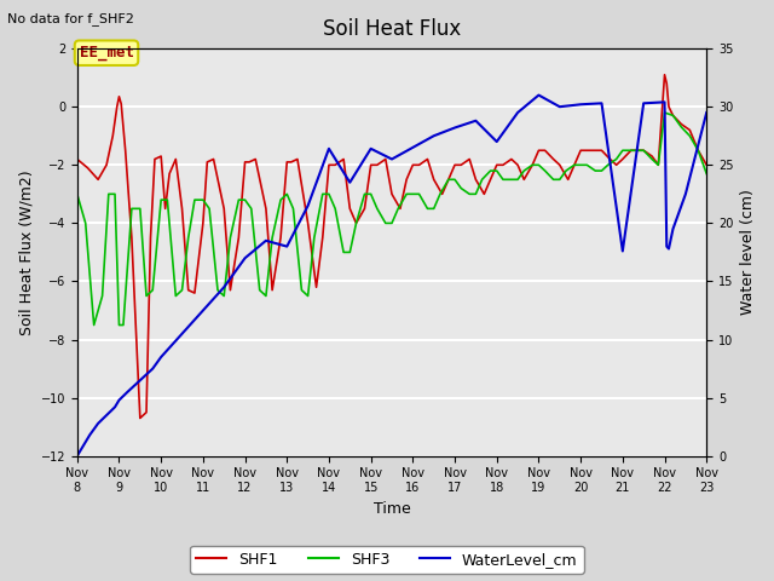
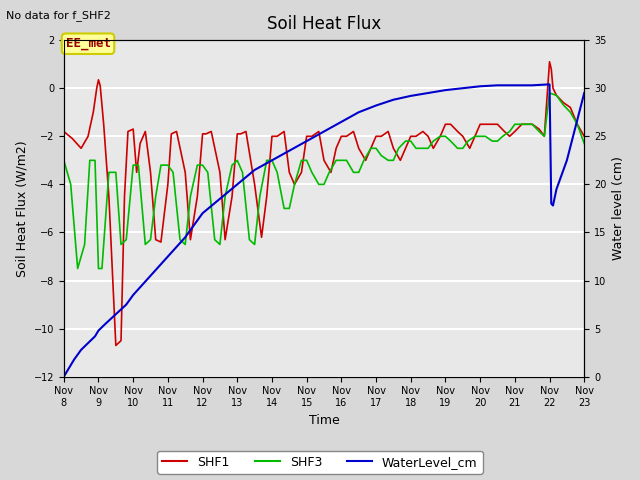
WaterLevel_cm/Nov 13: 18.0 -> 20.0
WaterLevel_cm/Nov 14: 26.4 -> 22.5
WaterLevel_cm/Nov 15: 26.4 -> 24.5
WaterLevel_cm/Nov 18: 27.0 -> 29.2
WaterLevel_cm/Nov 19: 31.0 -> 29.8
WaterLevel_cm/Nov 21: 17.6 -> 30.3
